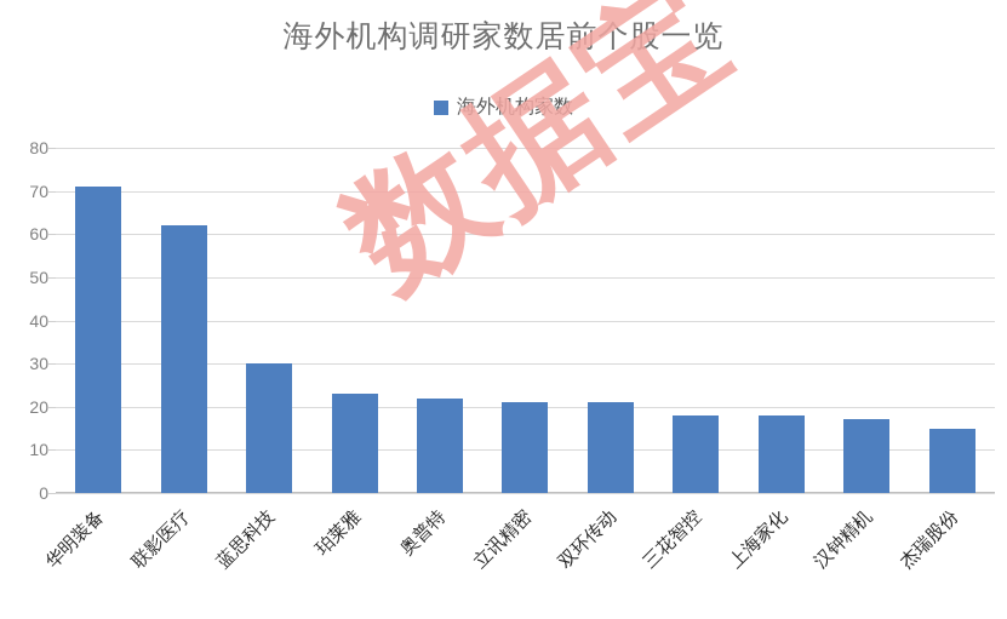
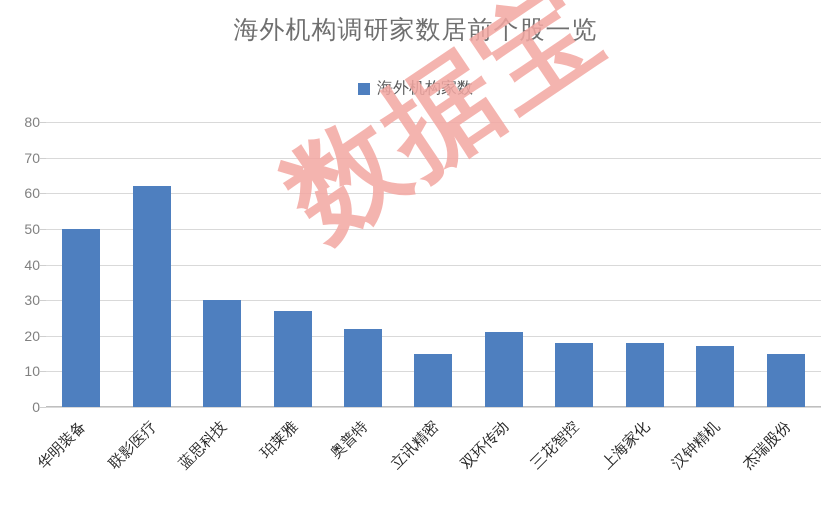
华明装备: 71 -> 50
珀莱雅: 23 -> 27
立讯精密: 21 -> 15
